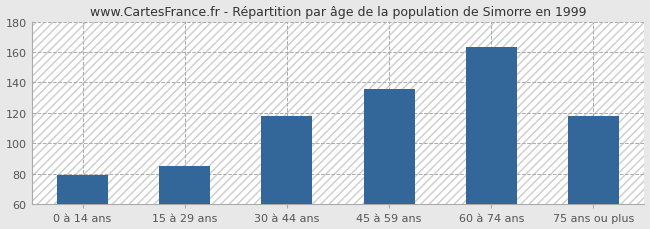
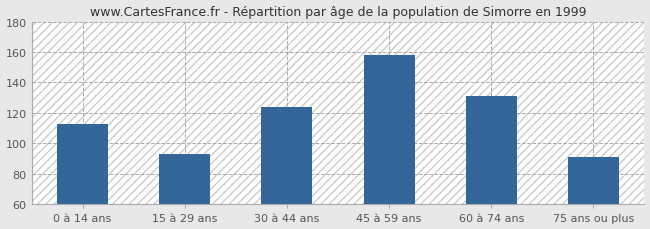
0 à 14 ans: 79 -> 113
15 à 29 ans: 85 -> 93
30 à 44 ans: 118 -> 124
45 à 59 ans: 136 -> 158
60 à 74 ans: 163 -> 131
75 ans ou plus: 118 -> 91
